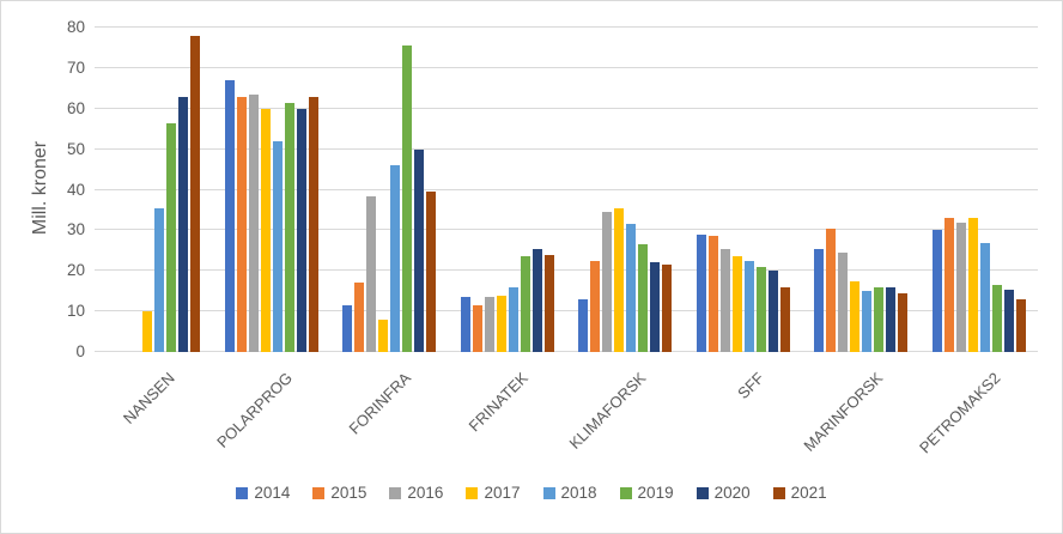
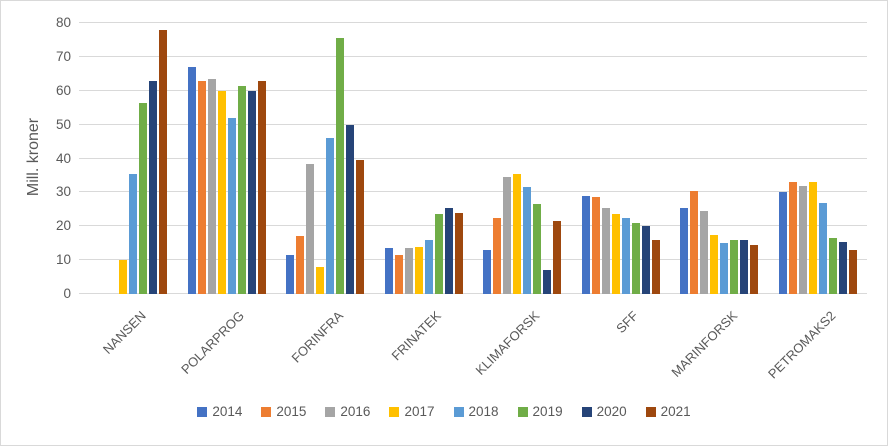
2020/KLIMAFORSK: 22 -> 7
